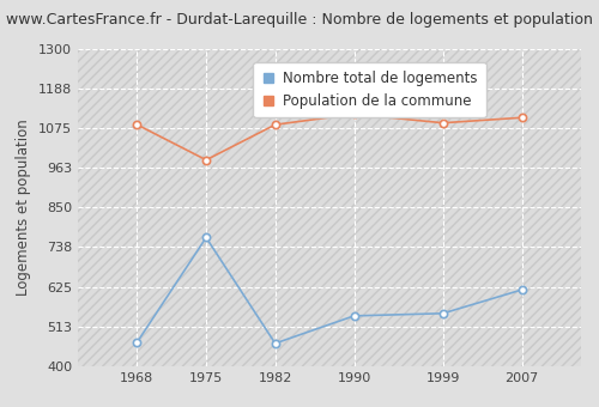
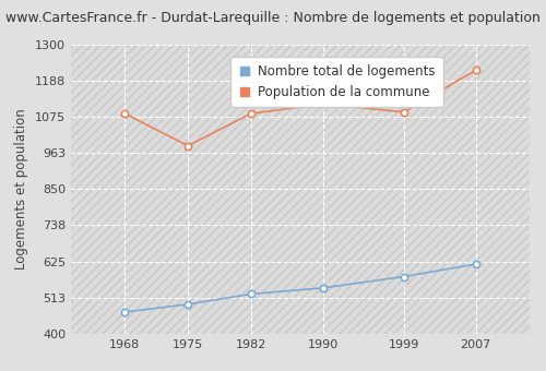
Nombre total de logements/1975: 765 -> 492
Nombre total de logements/1982: 465 -> 524
Nombre total de logements/1999: 550 -> 578
Population de la commune/2007: 1105 -> 1220
